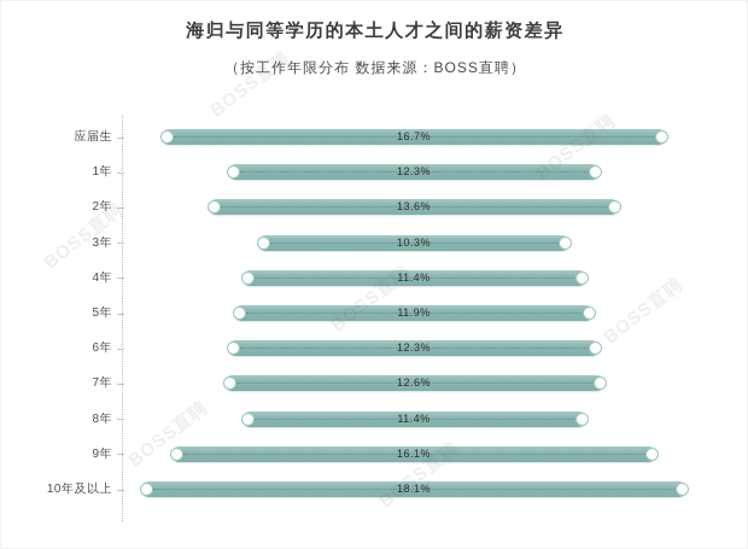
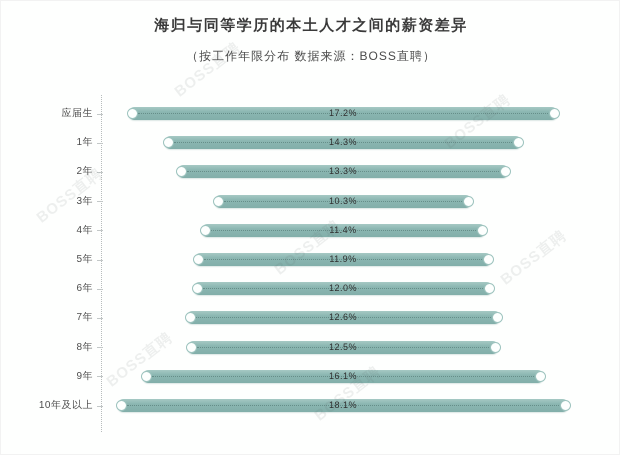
应届生: 16.7% -> 17.2%
1年: 12.3% -> 14.3%
2年: 13.6% -> 13.3%
6年: 12.3% -> 12.0%
8年: 11.4% -> 12.5%
